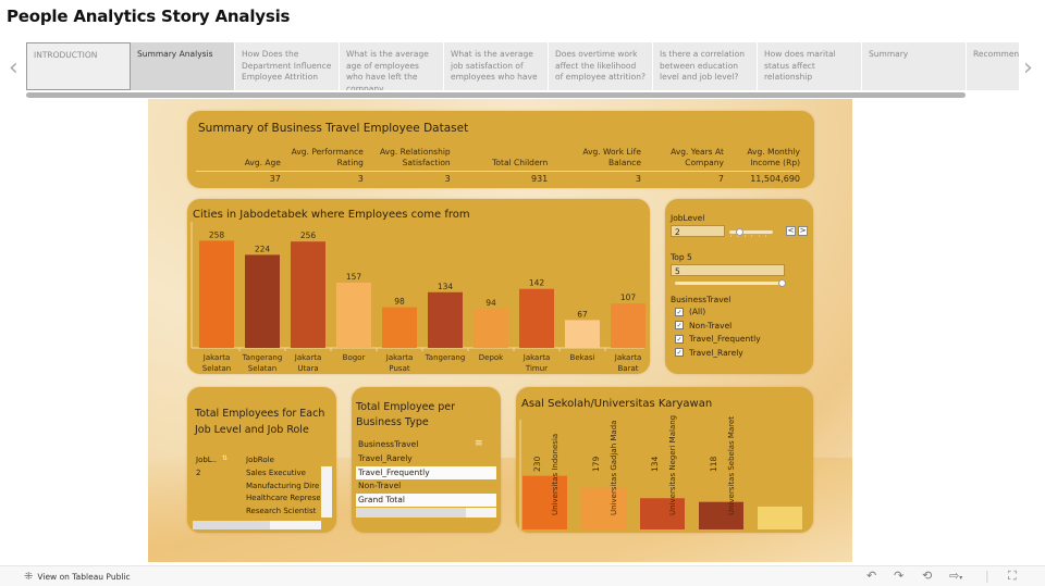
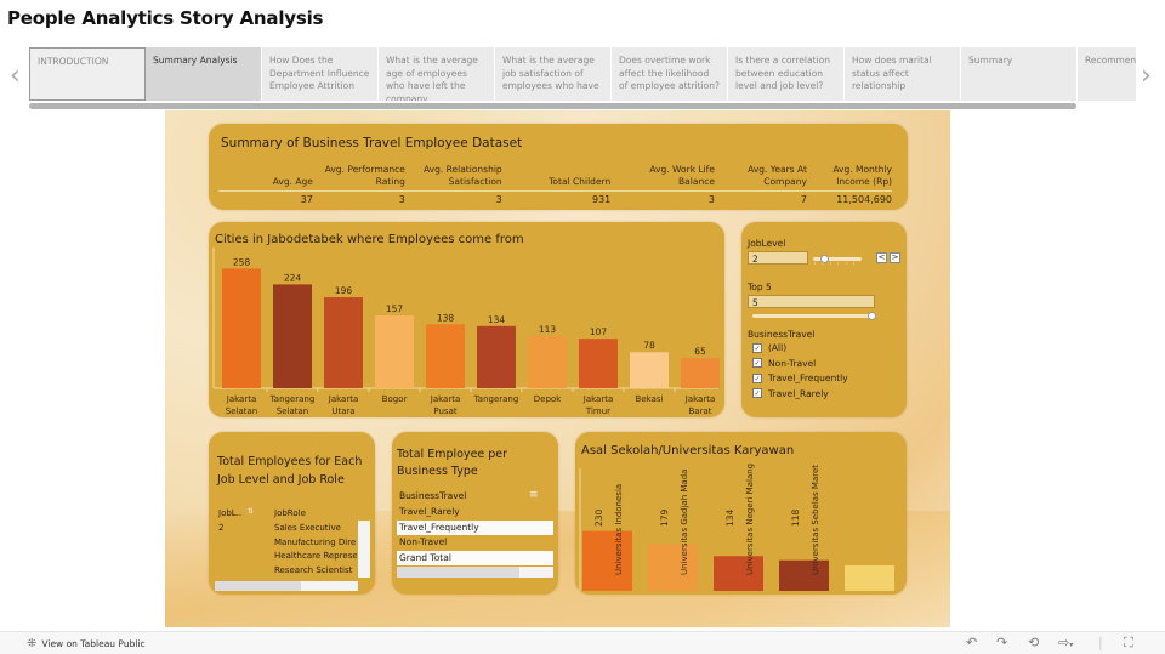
Cities in Jabodetabek where Employees come from/Jakarta Utara: 256 -> 196
Cities in Jabodetabek where Employees come from/Jakarta Pusat: 98 -> 138
Cities in Jabodetabek where Employees come from/Depok: 94 -> 113
Cities in Jabodetabek where Employees come from/Jakarta Timur: 142 -> 107
Cities in Jabodetabek where Employees come from/Bekasi: 67 -> 78
Cities in Jabodetabek where Employees come from/Jakarta Barat: 107 -> 65
